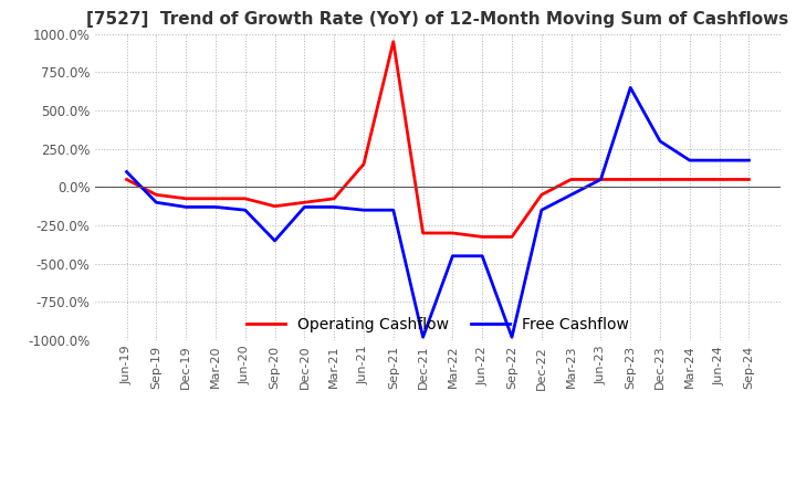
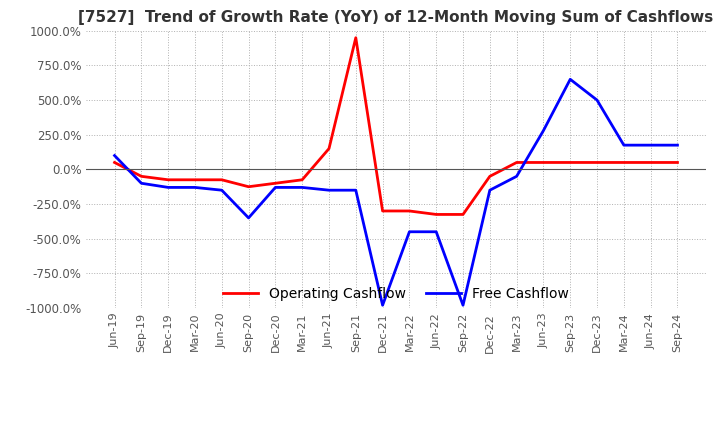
Free Cashflow/Jun-23: 50% -> 280%
Free Cashflow/Dec-23: 300% -> 500%
